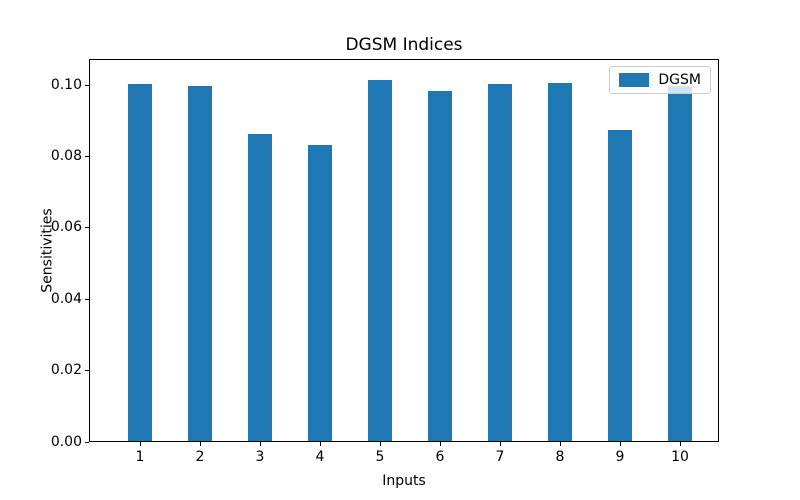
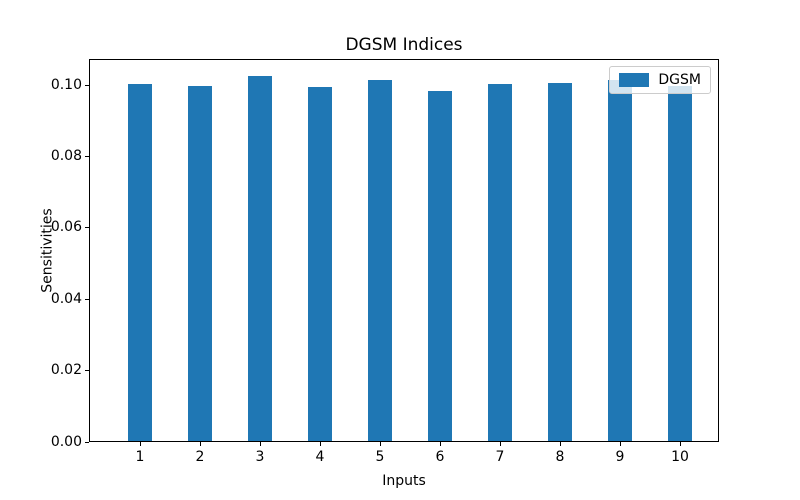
3: 0.086 -> 0.102
4: 0.083 -> 0.099
9: 0.087 -> 0.101
